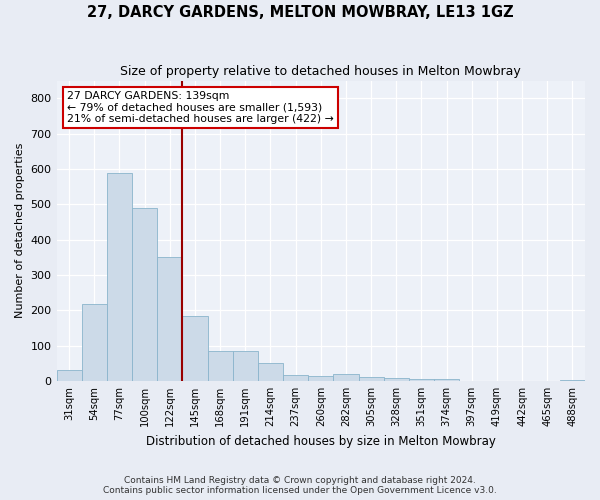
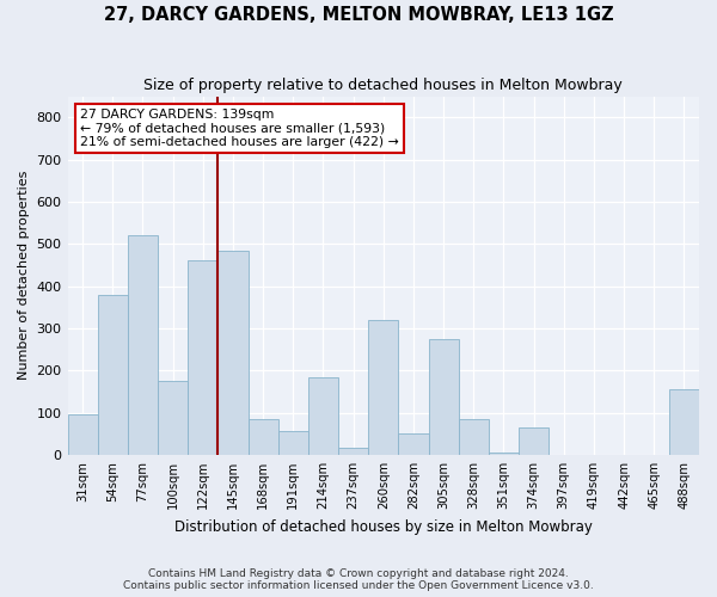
31sqm: 30 -> 95
54sqm: 218 -> 380
77sqm: 588 -> 520
100sqm: 490 -> 175
122sqm: 350 -> 460
145sqm: 185 -> 485
191sqm: 85 -> 55
214sqm: 52 -> 185
260sqm: 13 -> 320
282sqm: 20 -> 50
305sqm: 10 -> 275
328sqm: 8 -> 85
374sqm: 5 -> 65
488sqm: 3 -> 155
